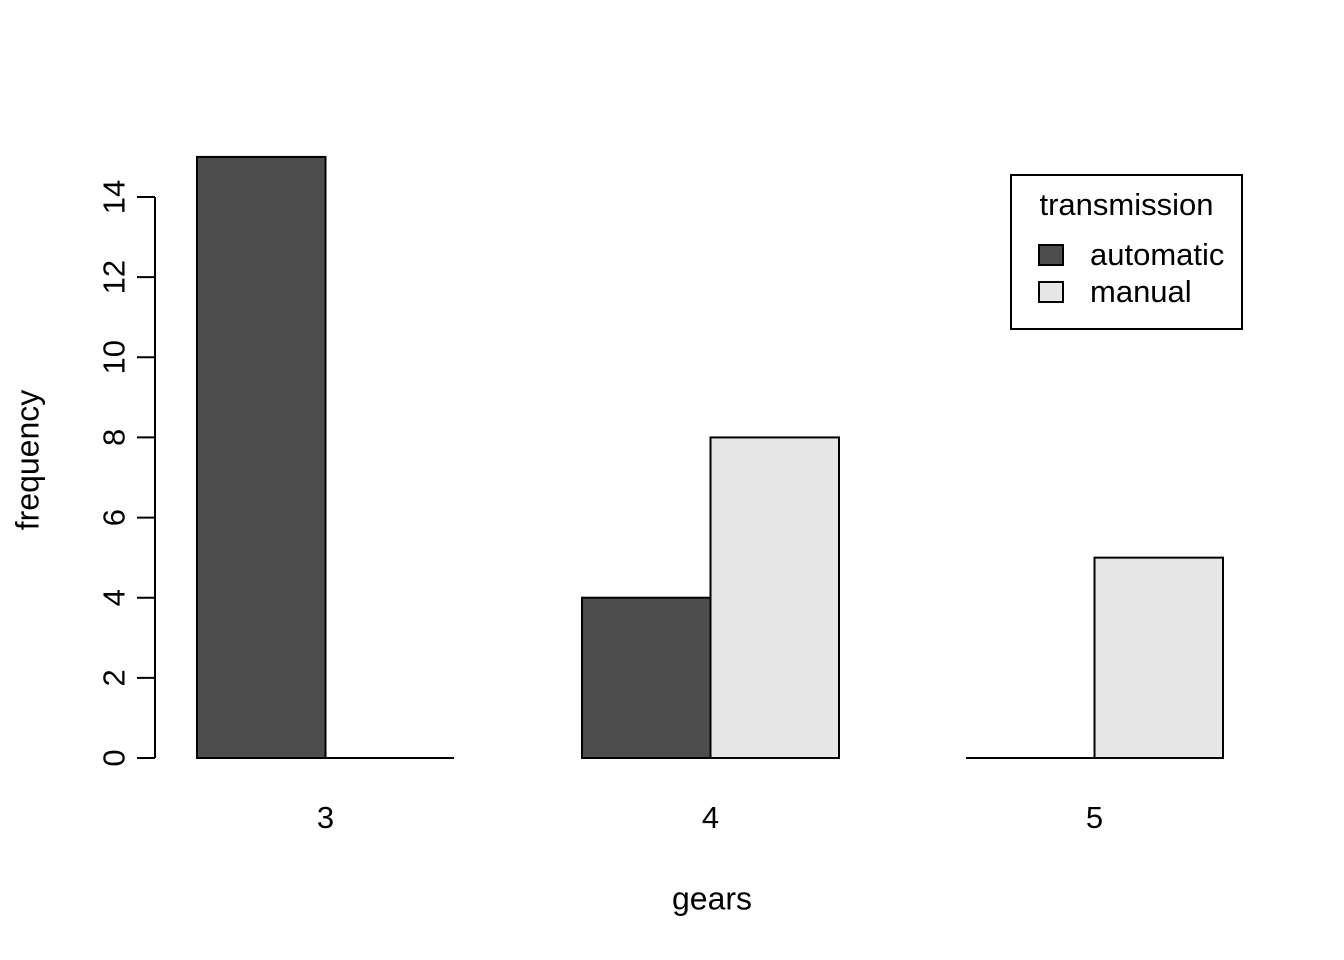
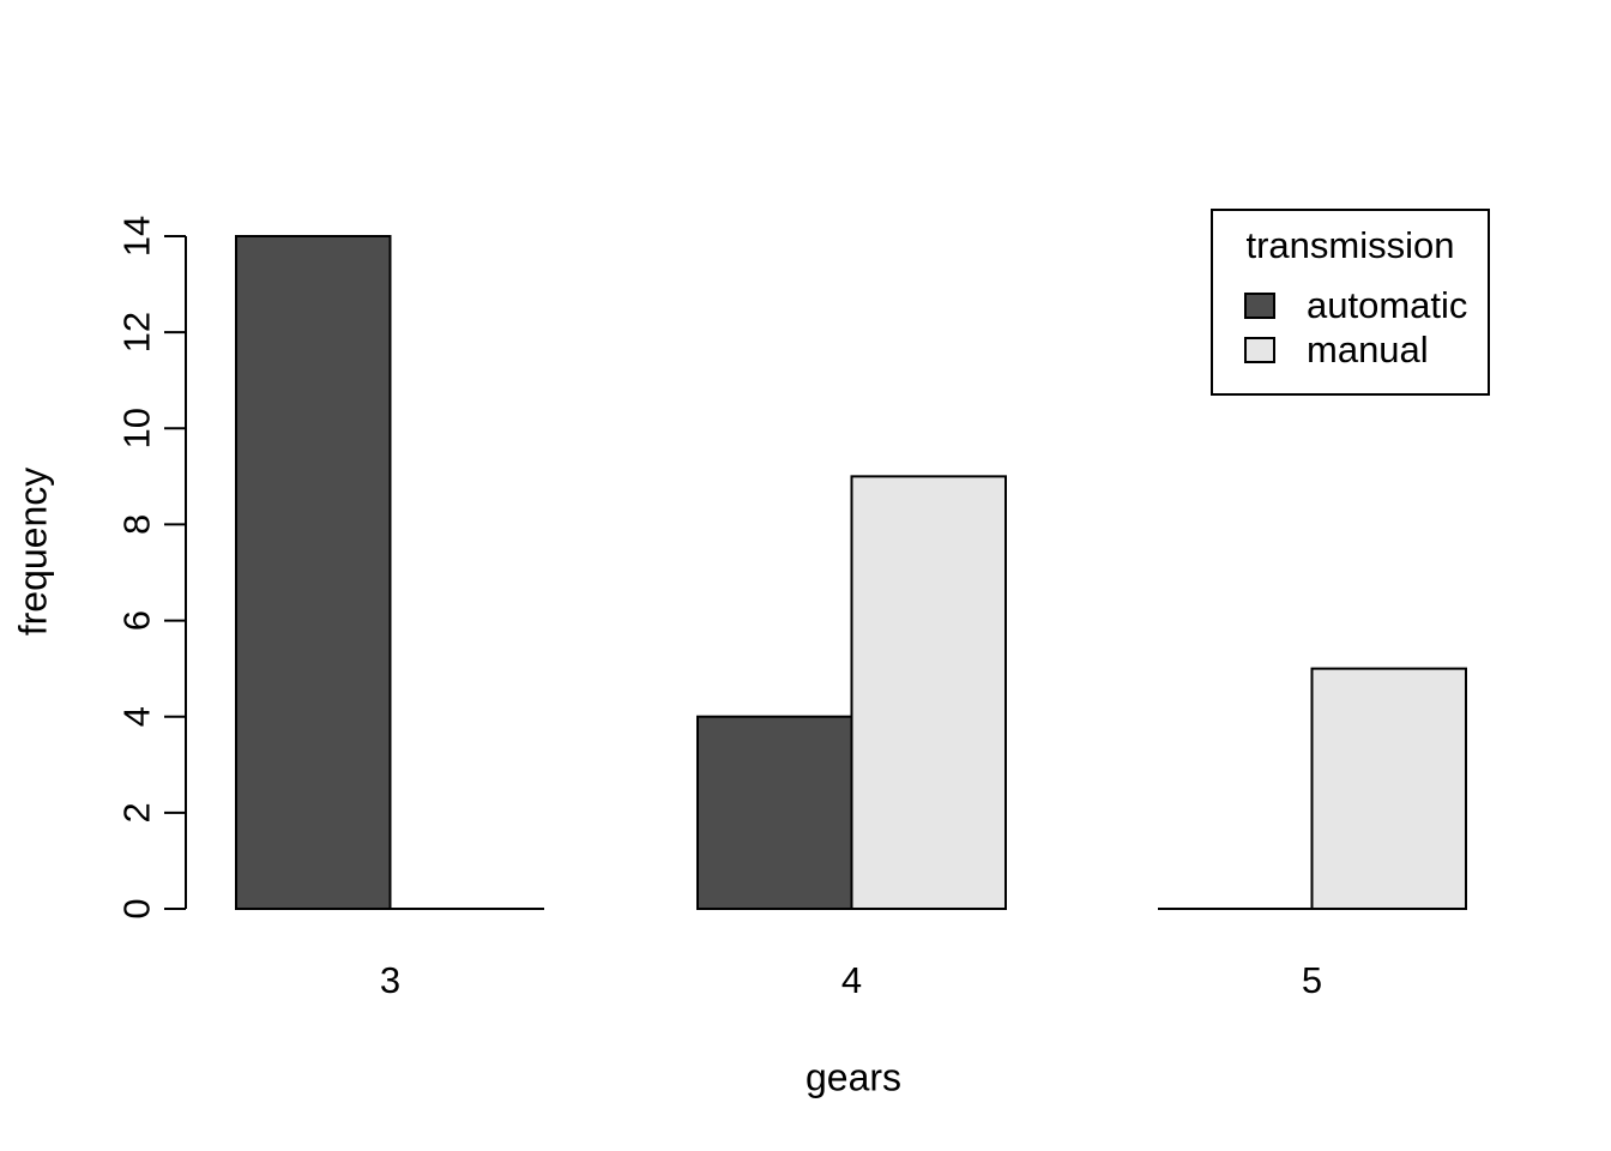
automatic/3: 15 -> 14
manual/4: 8 -> 9
